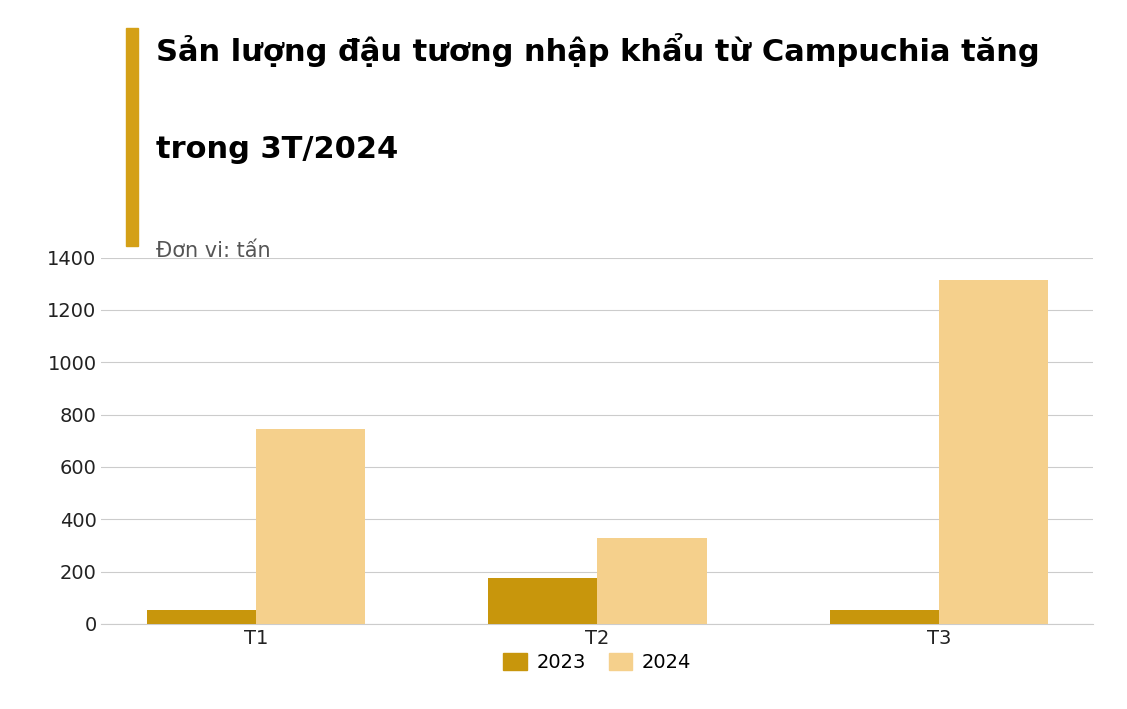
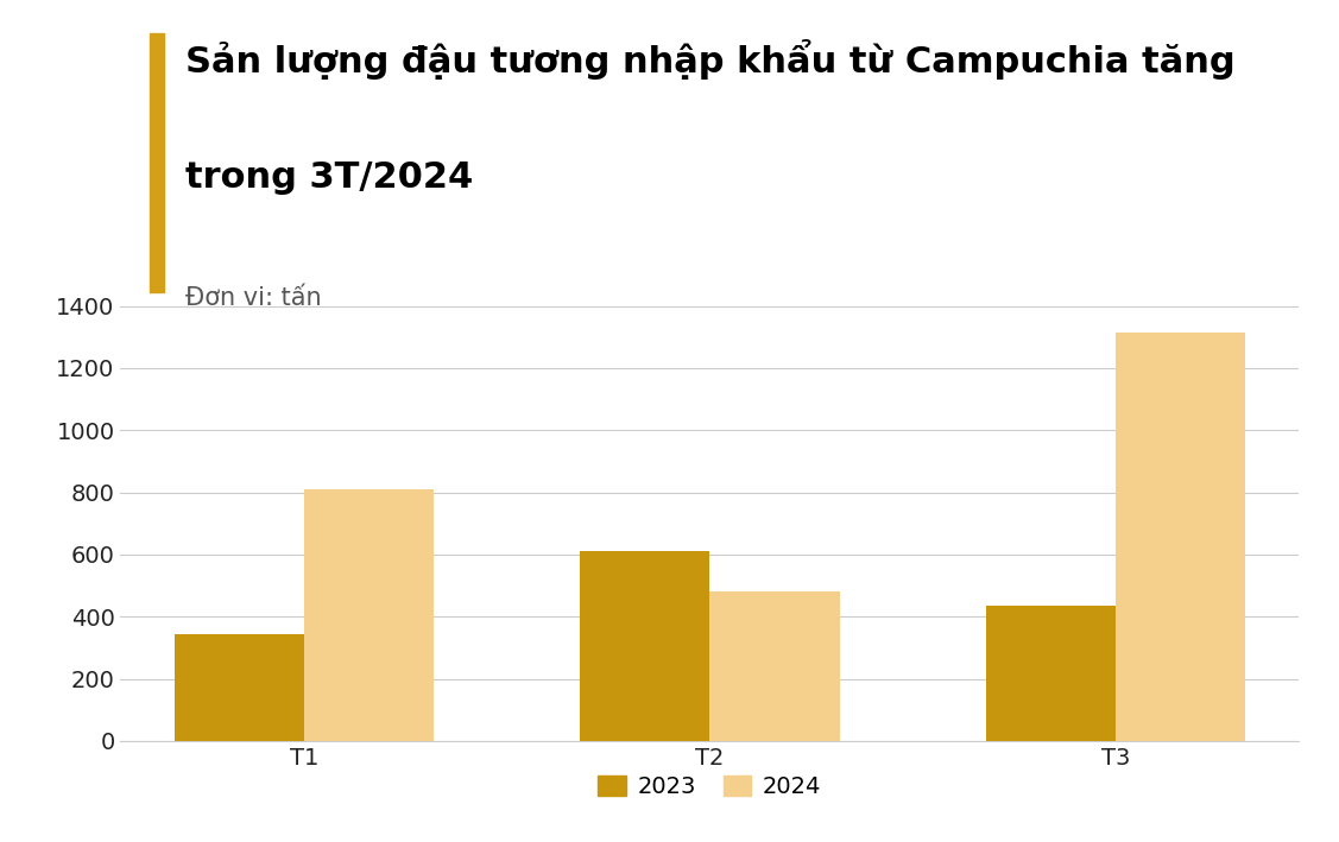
2023/T1: 55 -> 345
2024/T1: 745 -> 810
2023/T2: 175 -> 610
2024/T2: 330 -> 480
2023/T3: 55 -> 435
